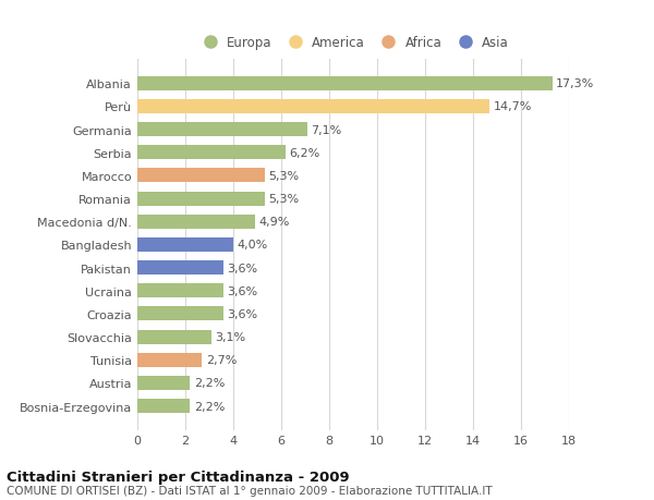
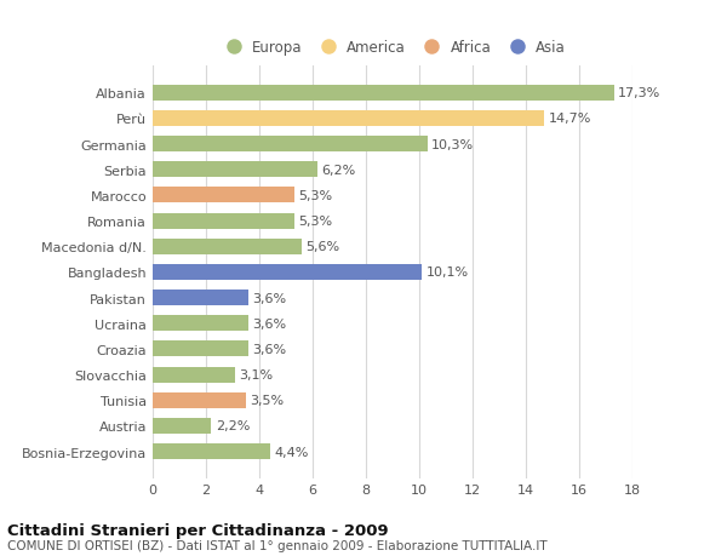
Germania: 7,1% -> 10,3%
Macedonia d/N.: 4,9% -> 5,6%
Bangladesh: 4,0% -> 10,1%
Tunisia: 2,7% -> 3,5%
Bosnia-Erzegovina: 2,2% -> 4,4%
